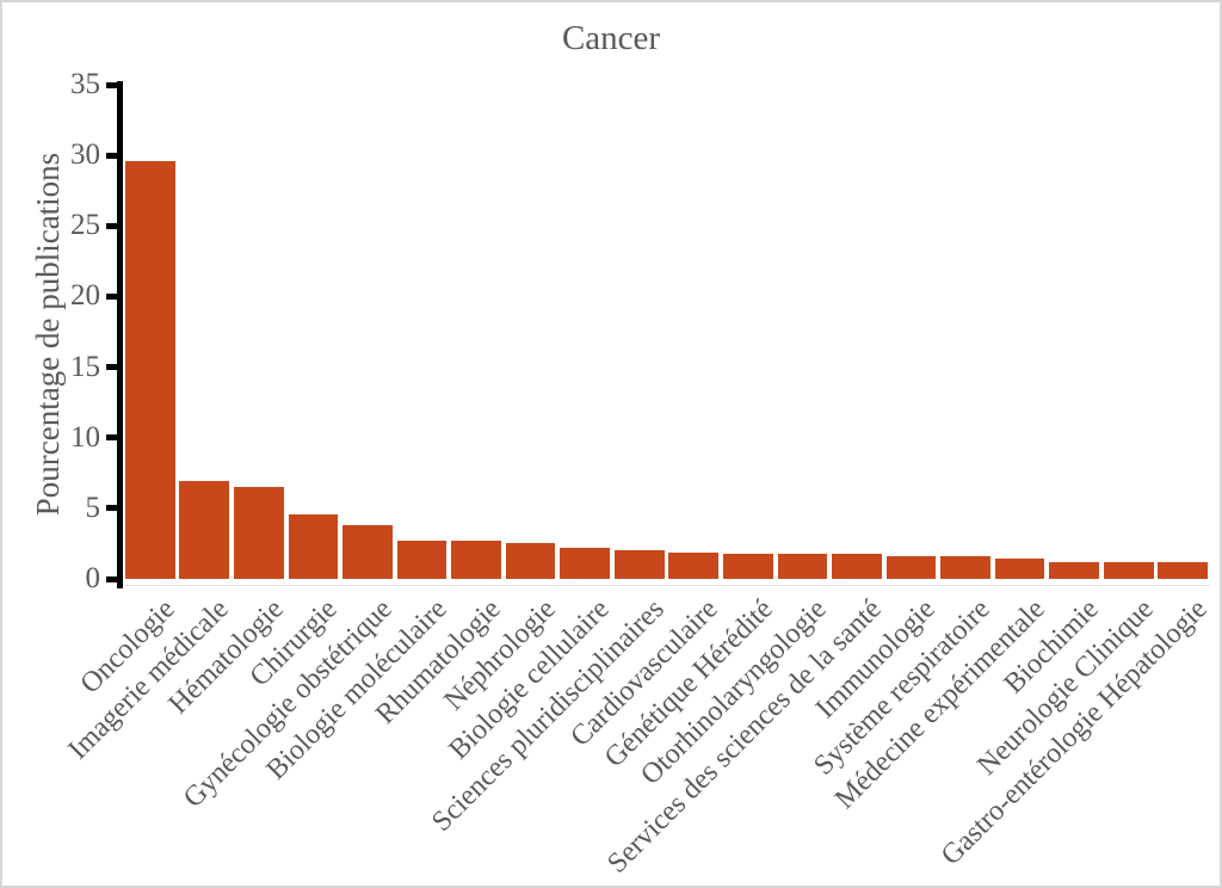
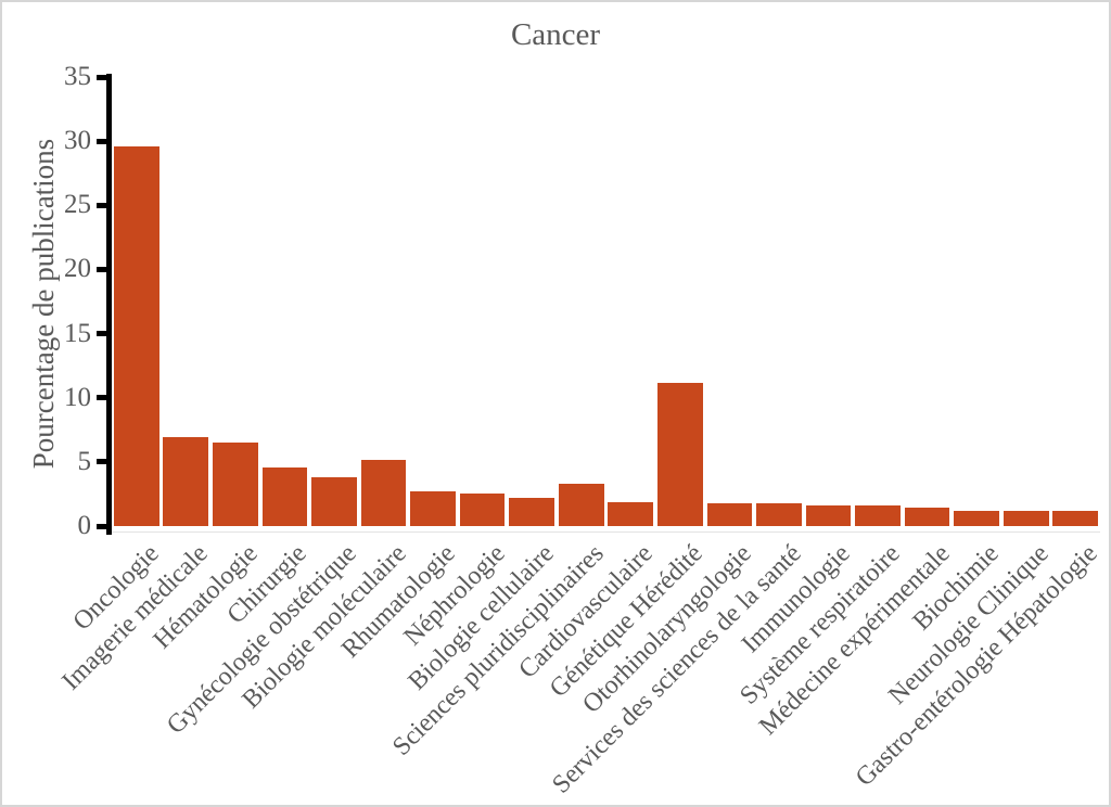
Biologie moléculaire: 2.7 -> 5.2
Sciences pluridisciplinaires: 2.0 -> 3.3
Génétique Hérédité: 1.8 -> 11.2
